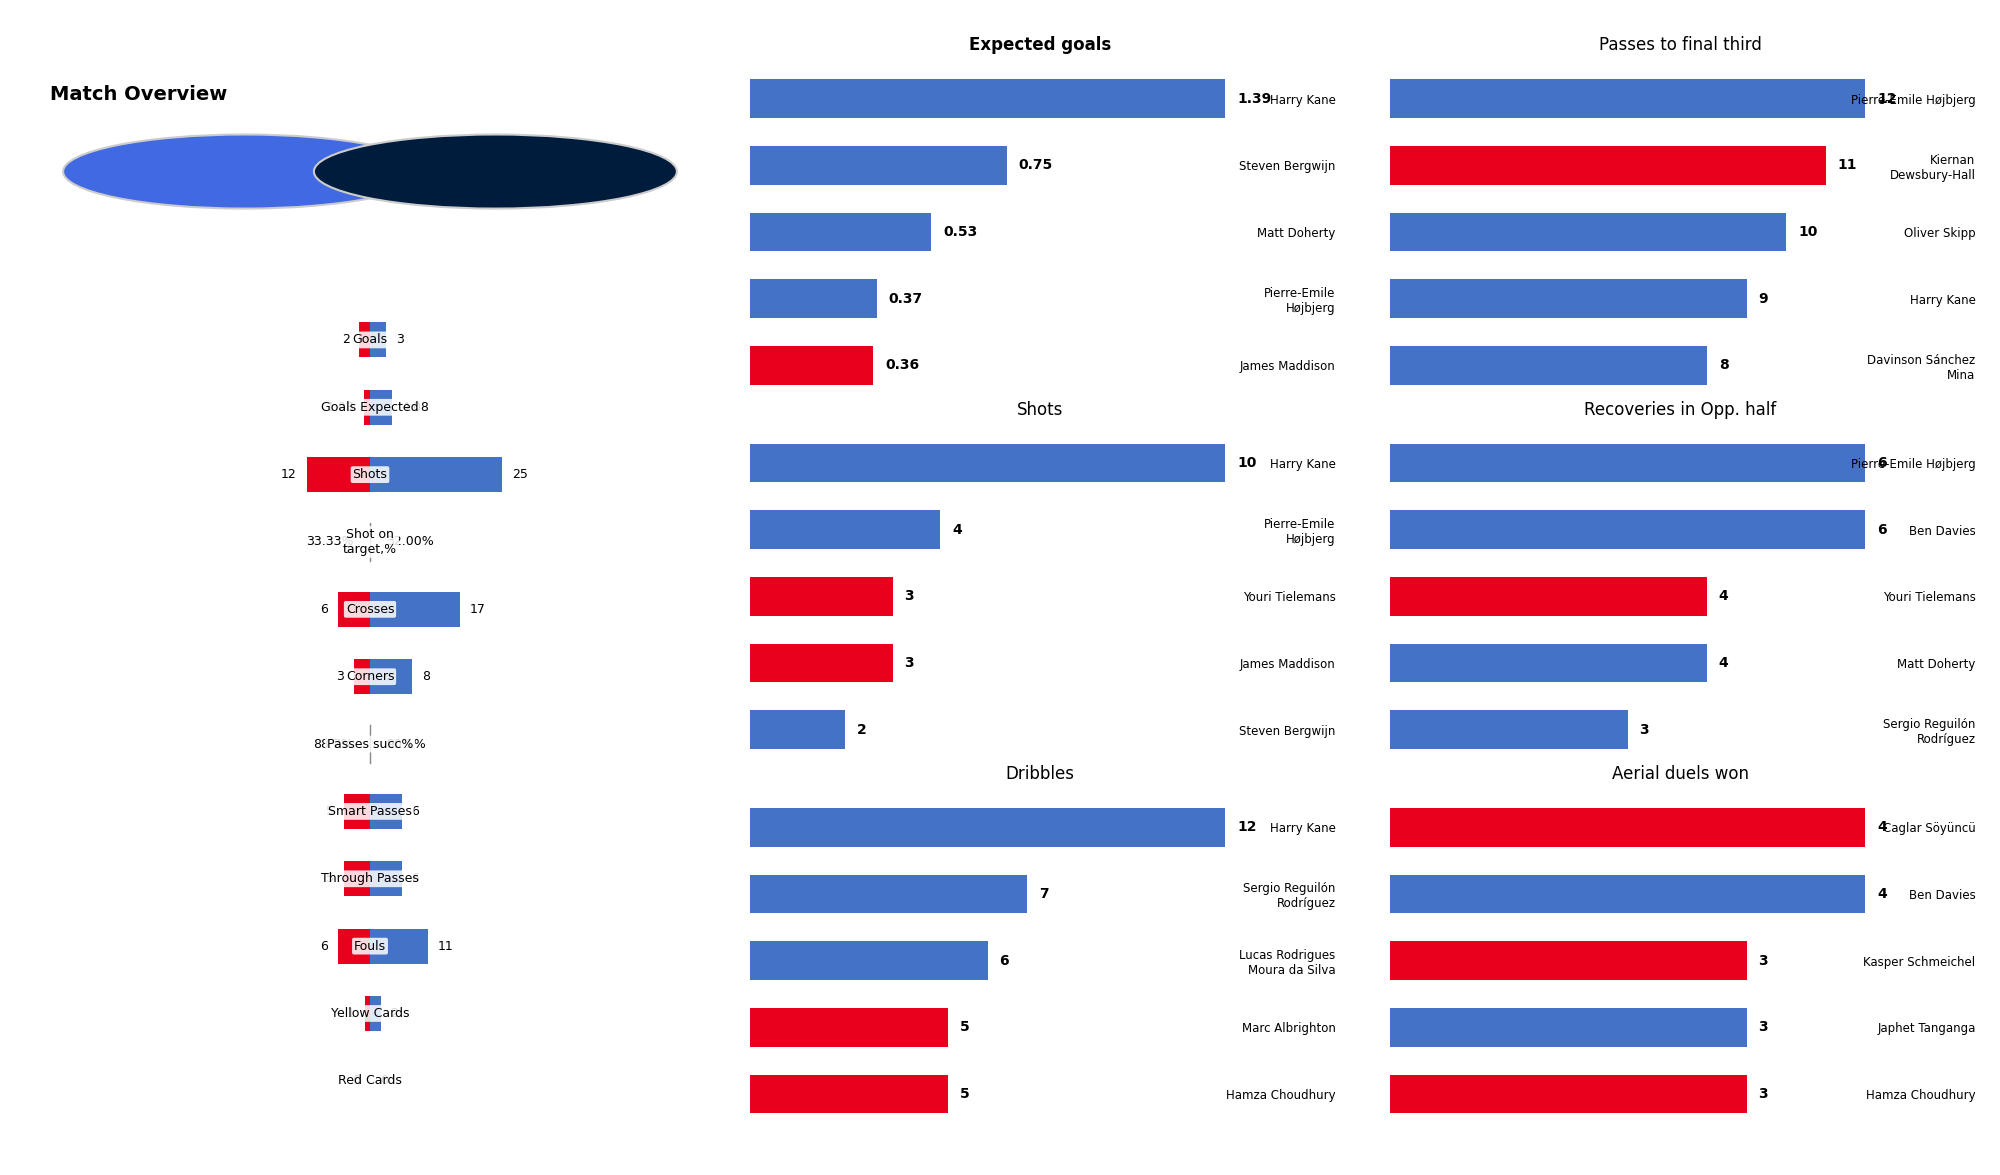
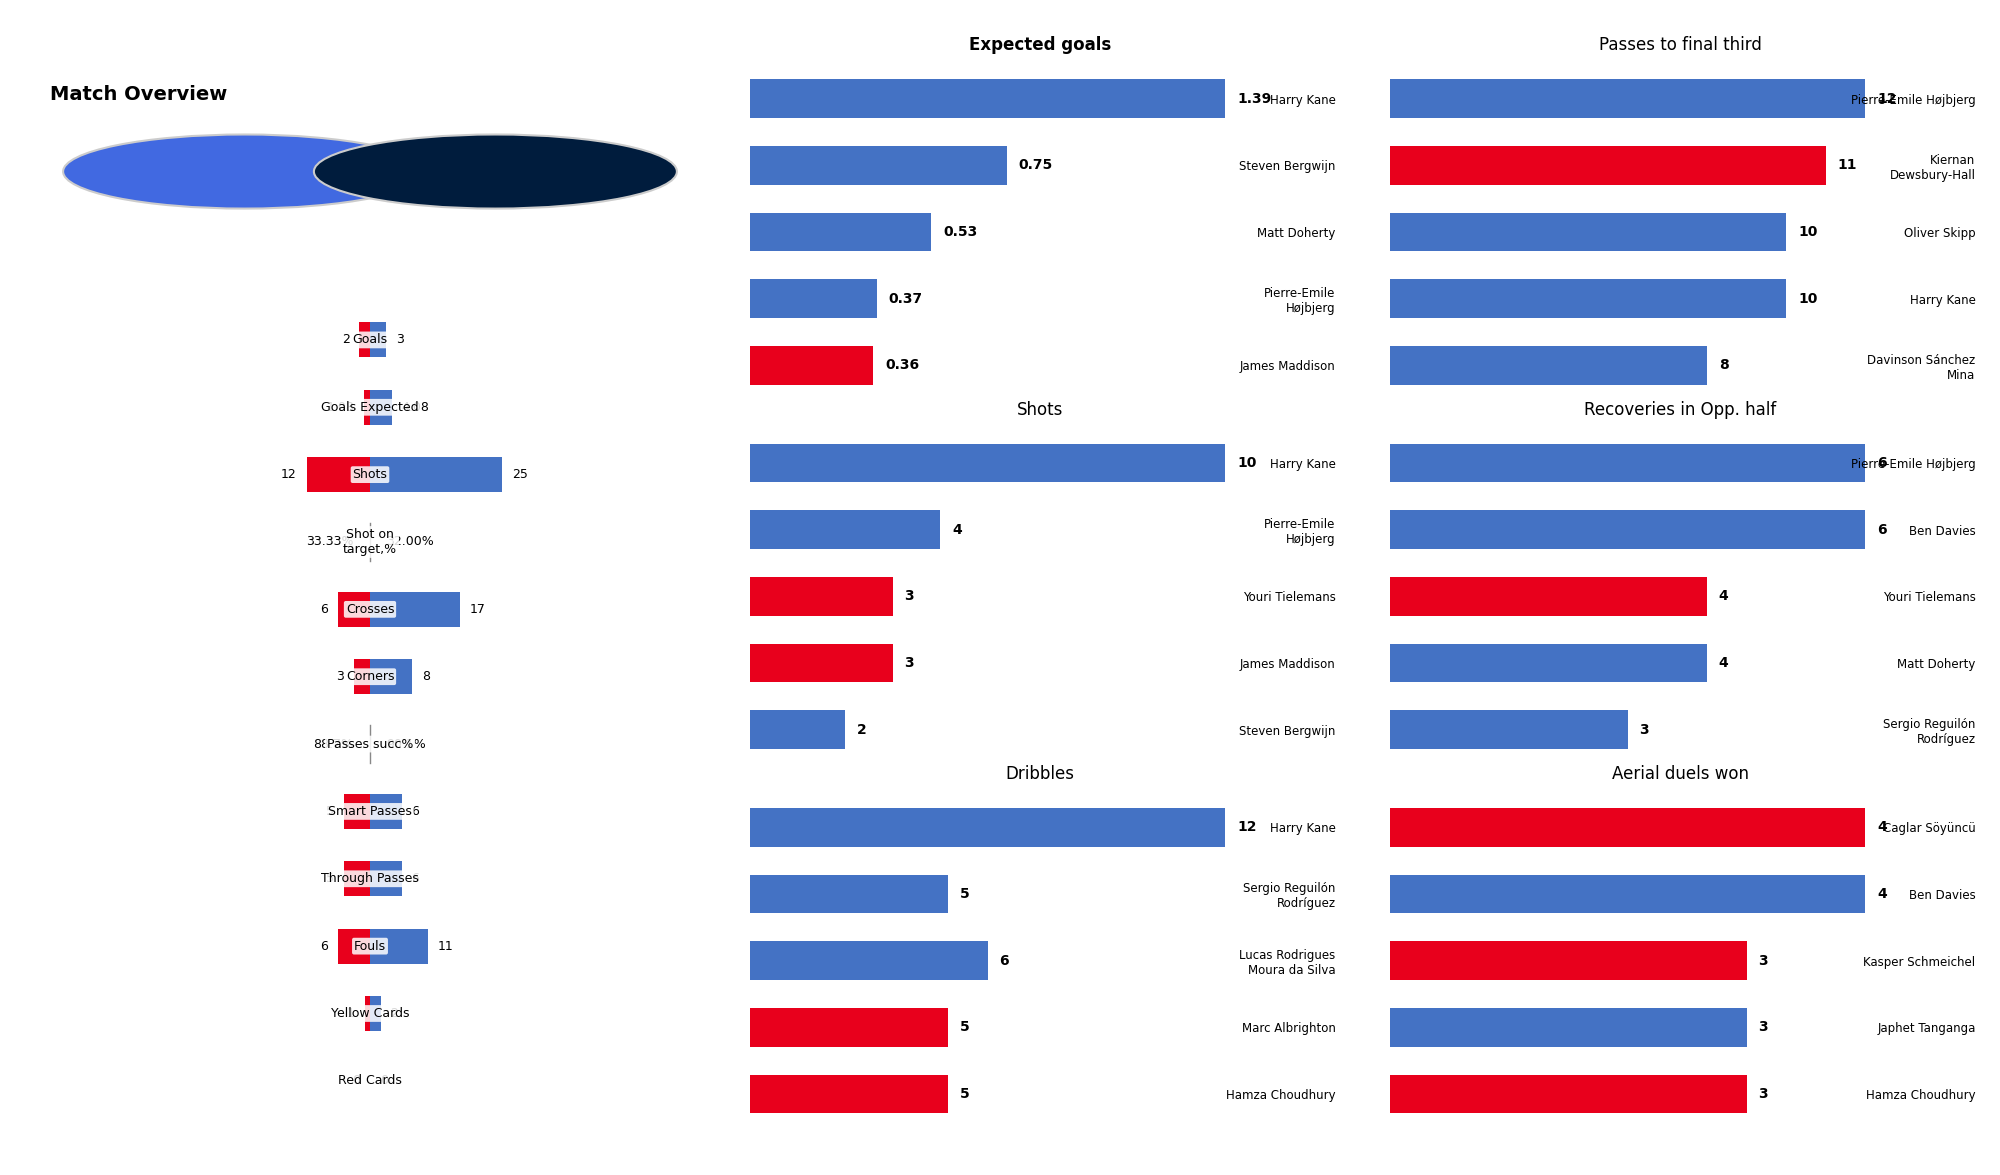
Passes to final third/Harry Kane: 9 -> 10
Dribbles/Sergio Reguilón Rodríguez: 7 -> 5
